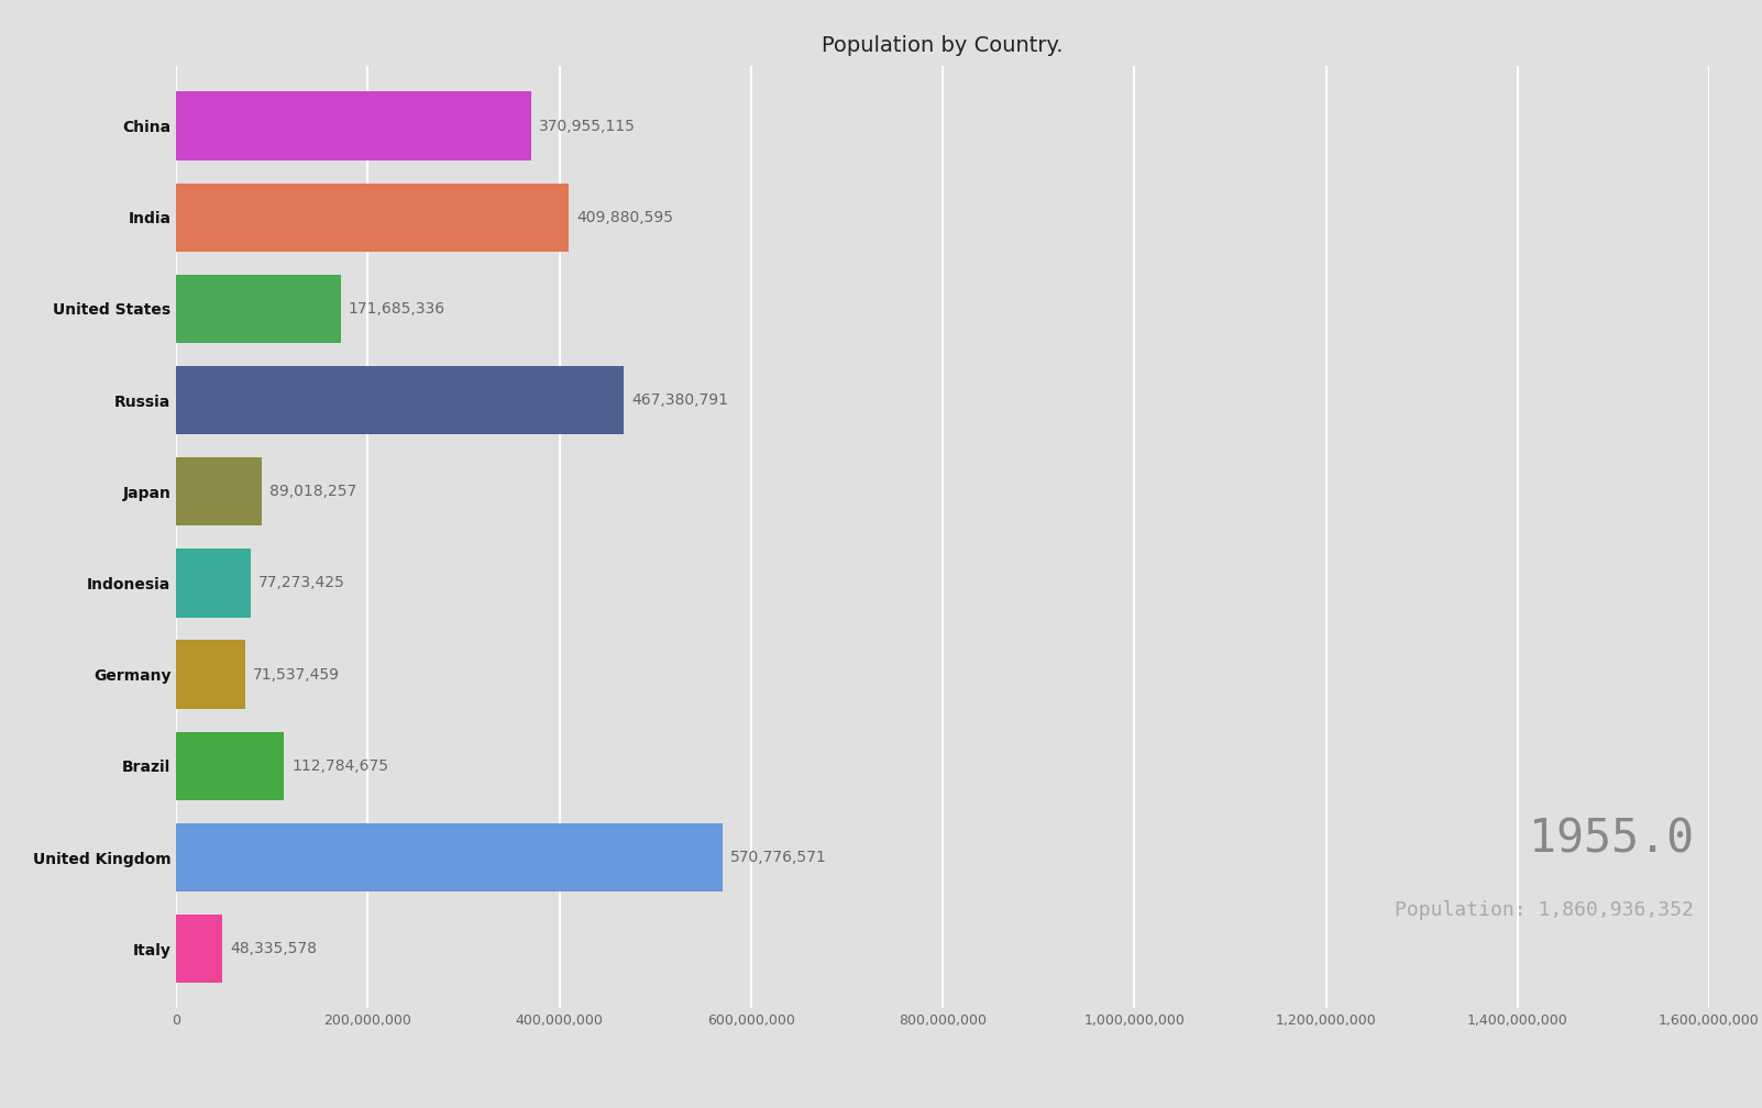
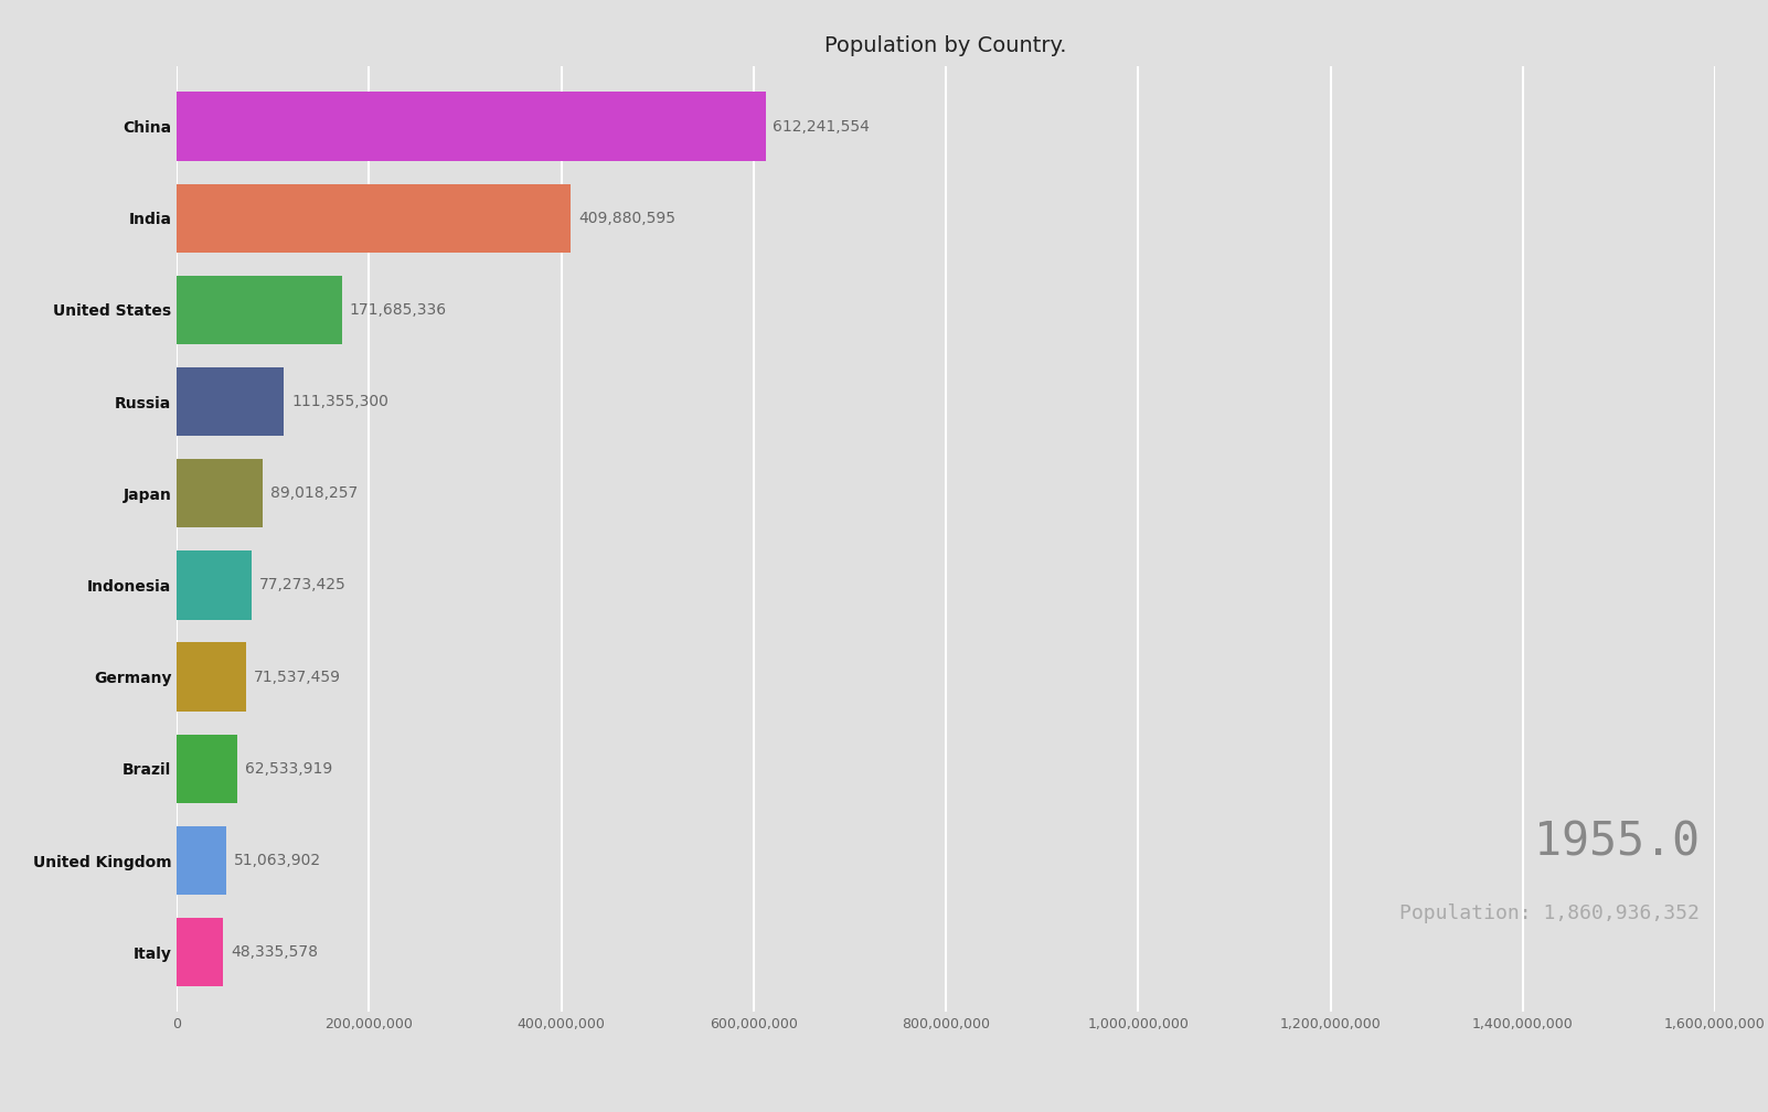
China: 370,955,115 -> 612,241,554
Russia: 467,380,791 -> 111,355,300
Brazil: 112,784,675 -> 62,533,919
United Kingdom: 570,776,571 -> 51,063,902
